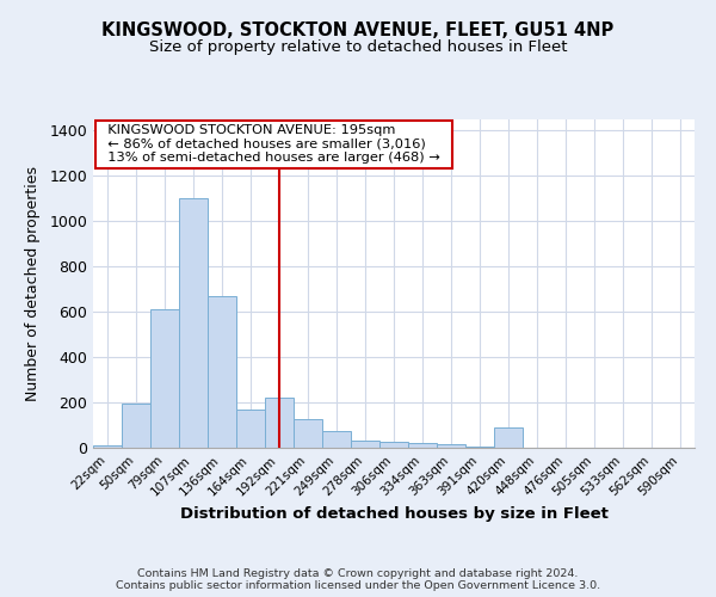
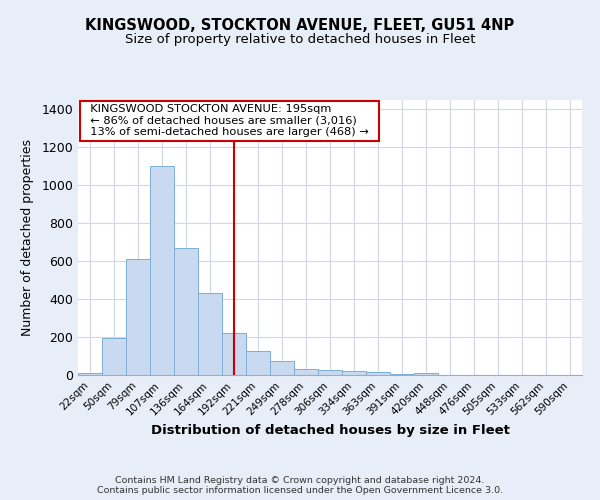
164sqm: 170 -> 430
420sqm: 90 -> 10
